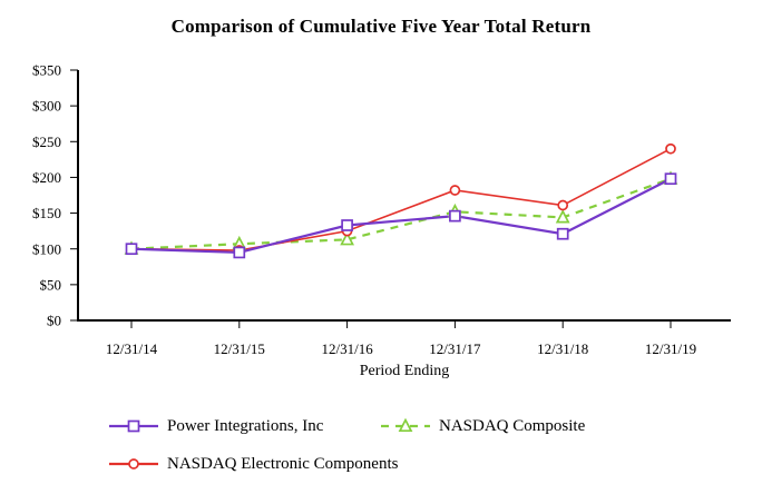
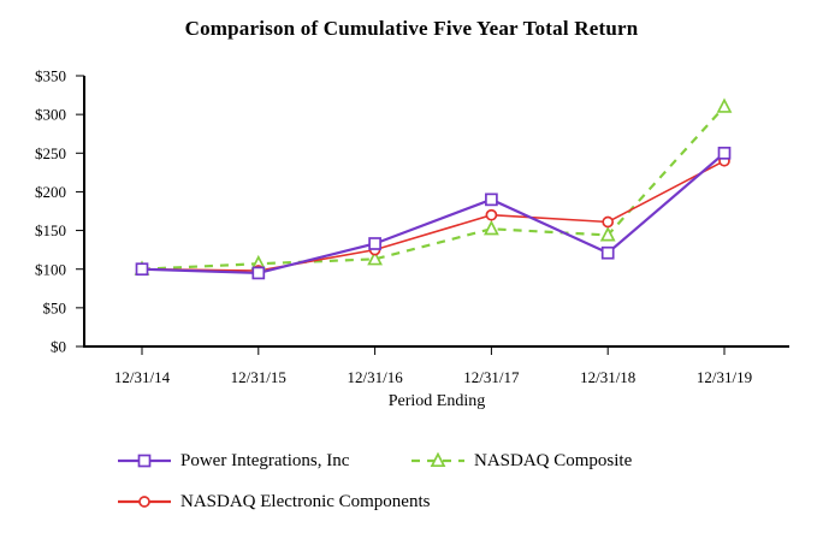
NASDAQ Electronic Components/12/31/17: $180 -> $170
Power Integrations, Inc/12/31/17: $150 -> $190
NASDAQ Composite/12/31/19: $200 -> $310
Power Integrations, Inc/12/31/19: $200 -> $250
